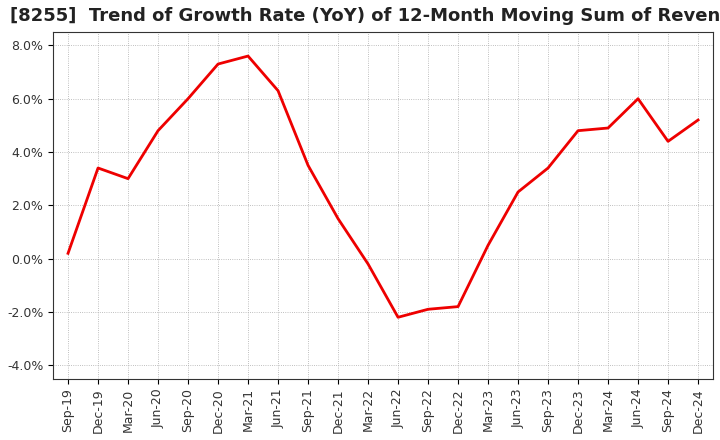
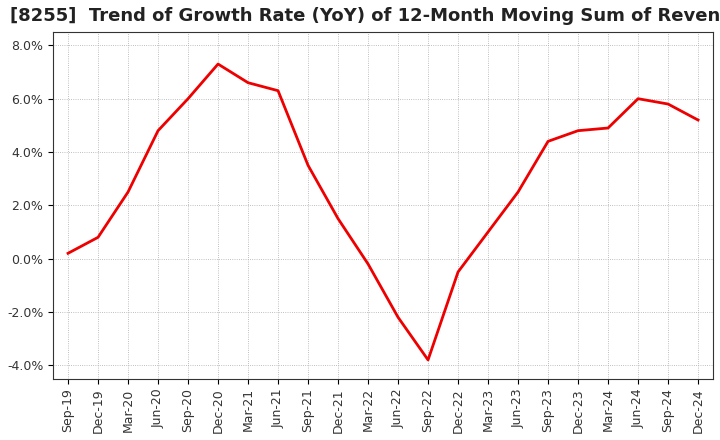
Dec-19: 3.4% -> 0.8%
Mar-20: 3.0% -> 2.5%
Mar-21: 7.6% -> 6.6%
Sep-22: -1.9% -> -3.8%
Dec-22: -1.8% -> -0.5%
Mar-23: 0.5% -> 1.0%
Sep-23: 3.4% -> 4.4%
Sep-24: 4.4% -> 5.8%
